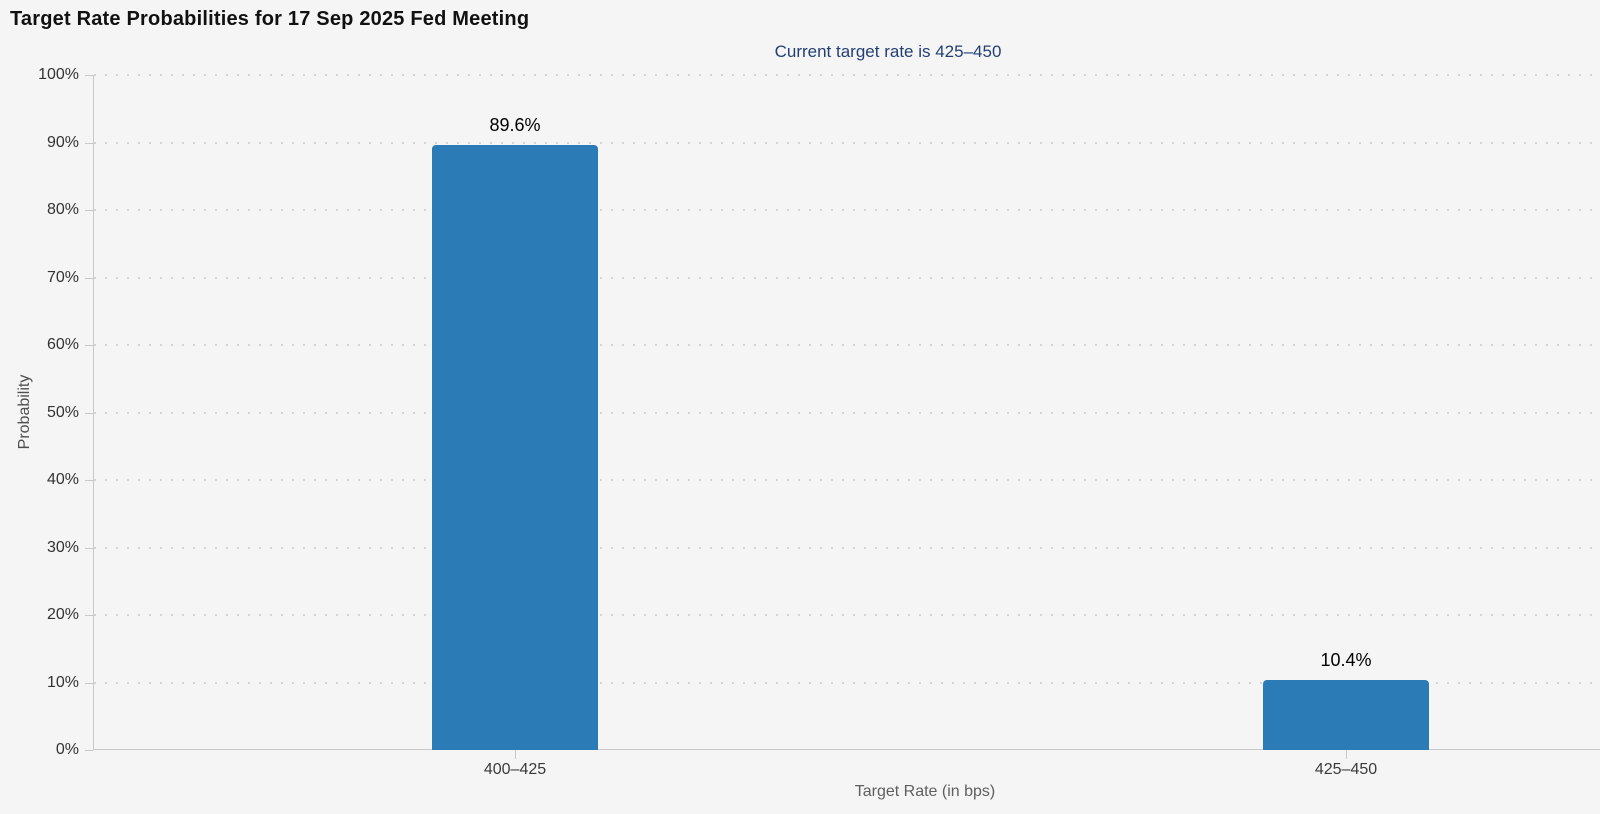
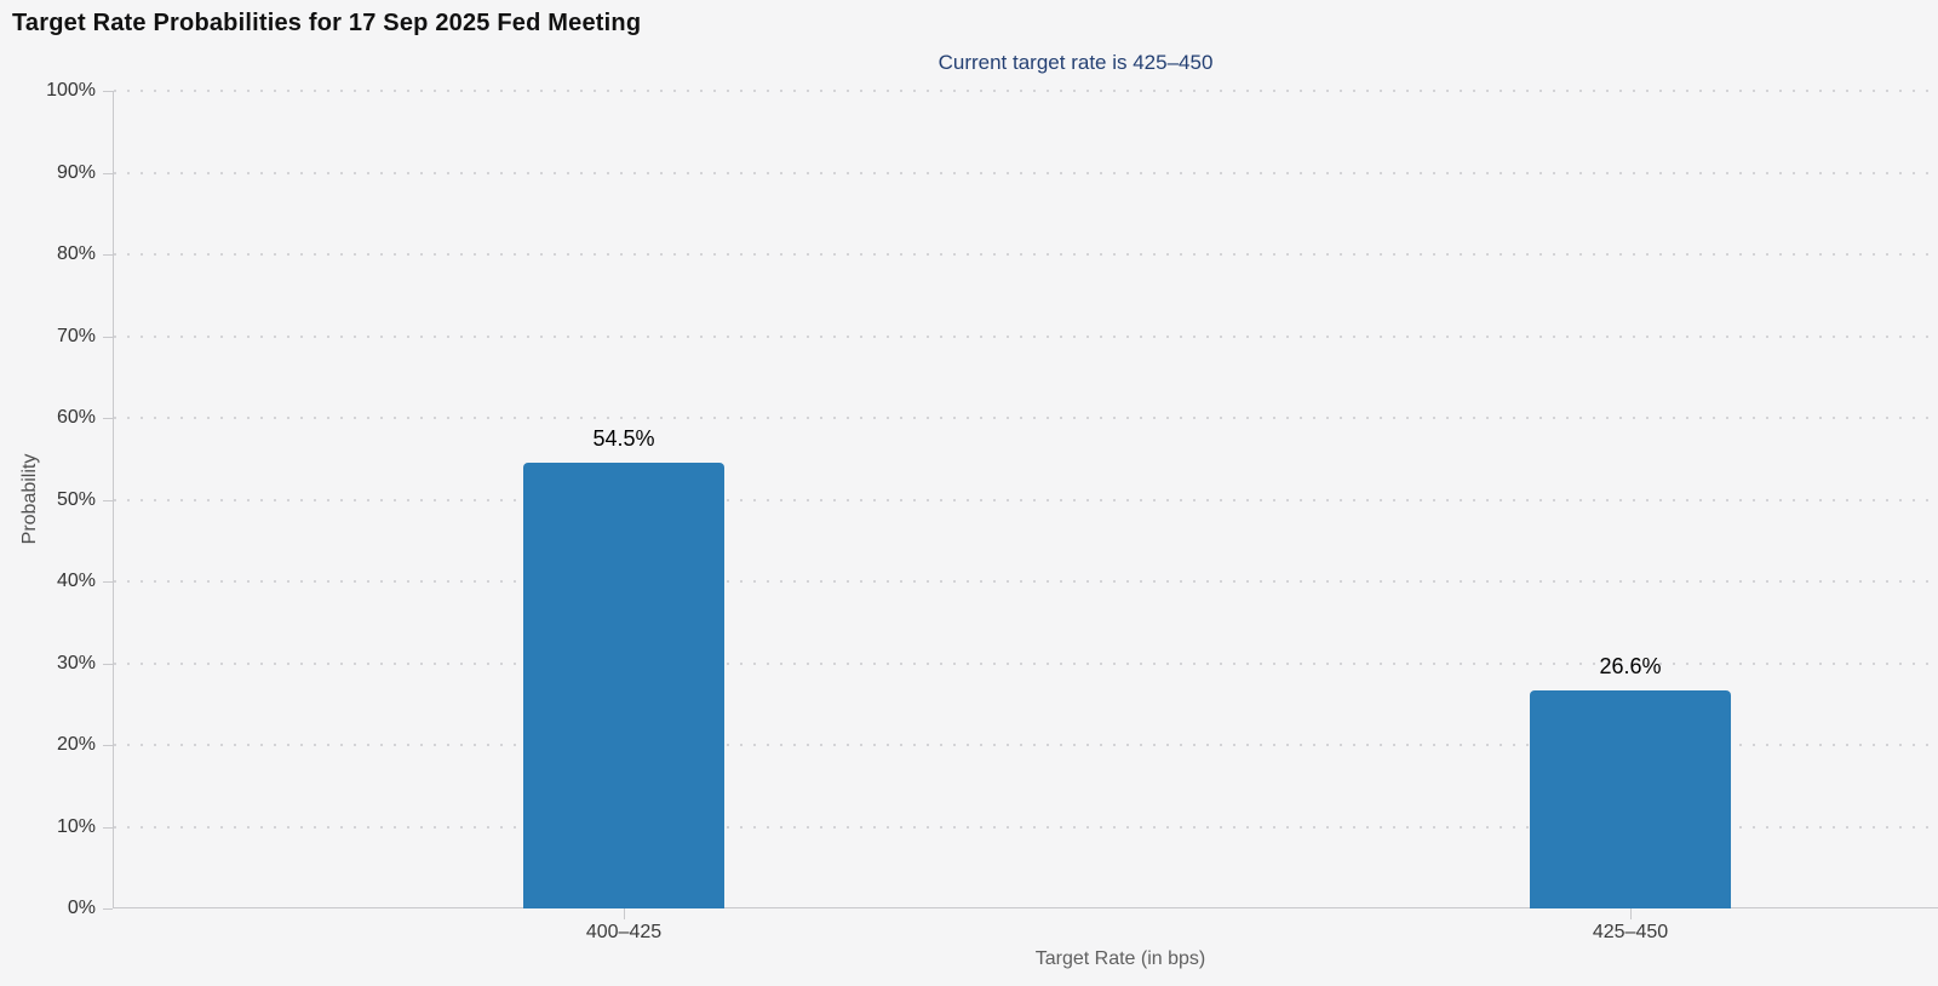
400–425: 89.6% -> 54.5%
425–450: 10.4% -> 26.6%
